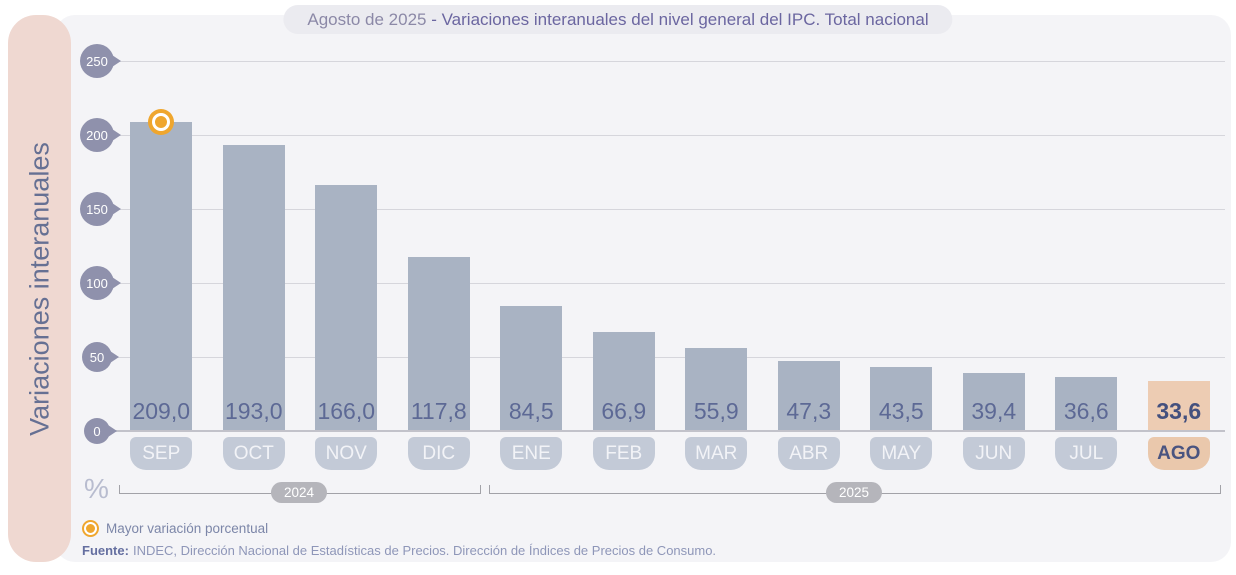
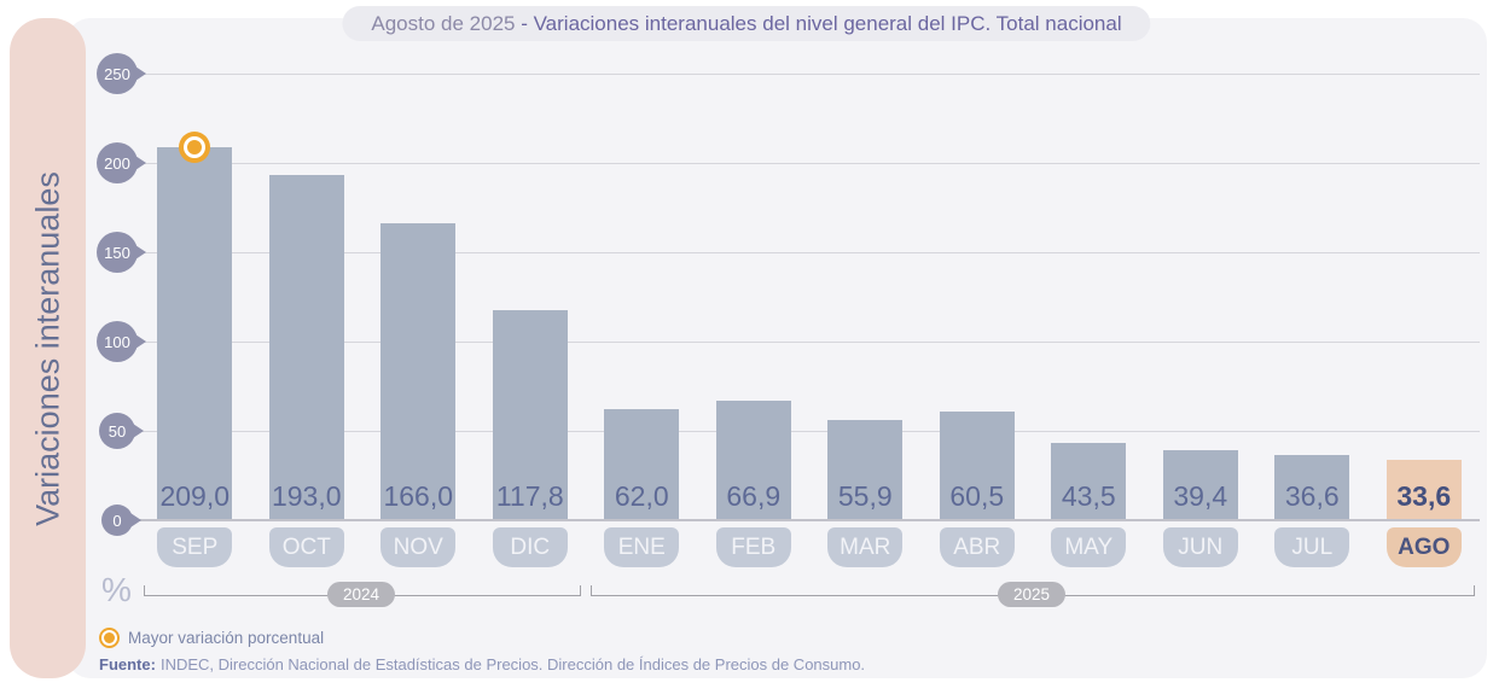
ENE: 84,5 -> 62,0
ABR: 47,3 -> 60,5
